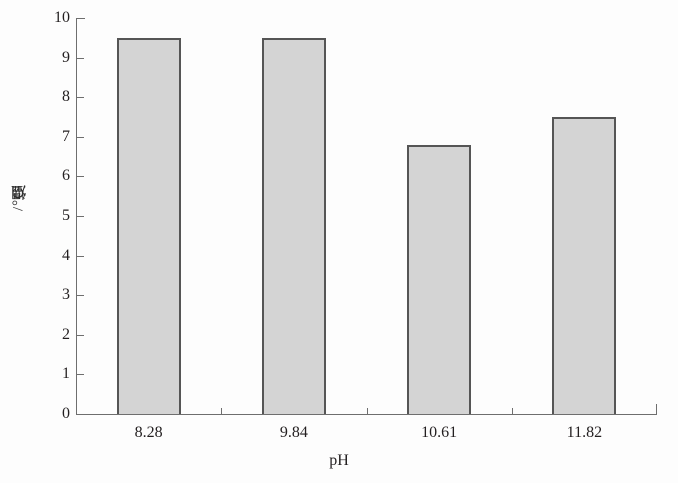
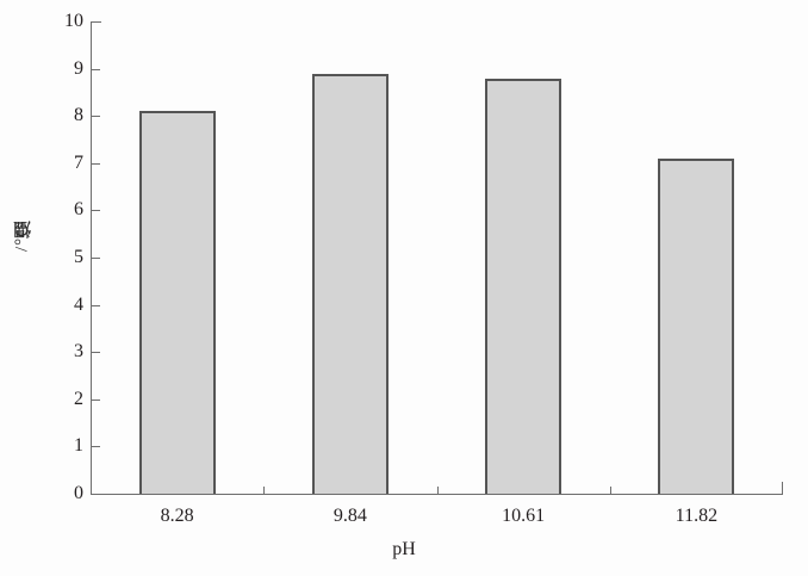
8.28: 9.5 -> 8.1
9.84: 9.5 -> 8.9
10.61: 6.8 -> 8.8
11.82: 7.5 -> 7.1
